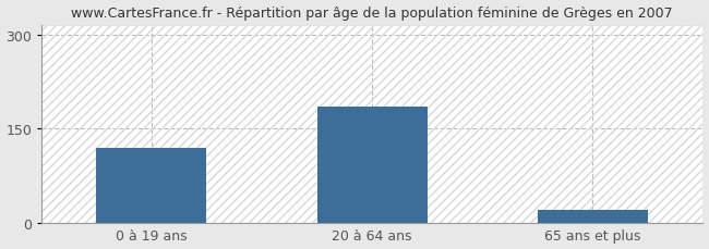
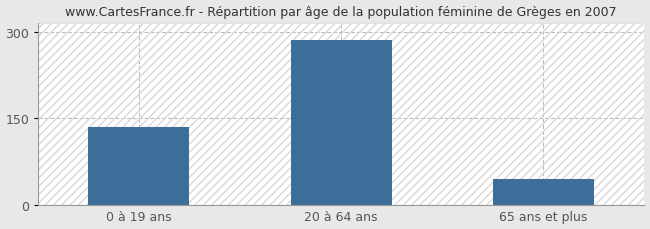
0 à 19 ans: 120 -> 134
20 à 64 ans: 185 -> 286
65 ans et plus: 20 -> 44
